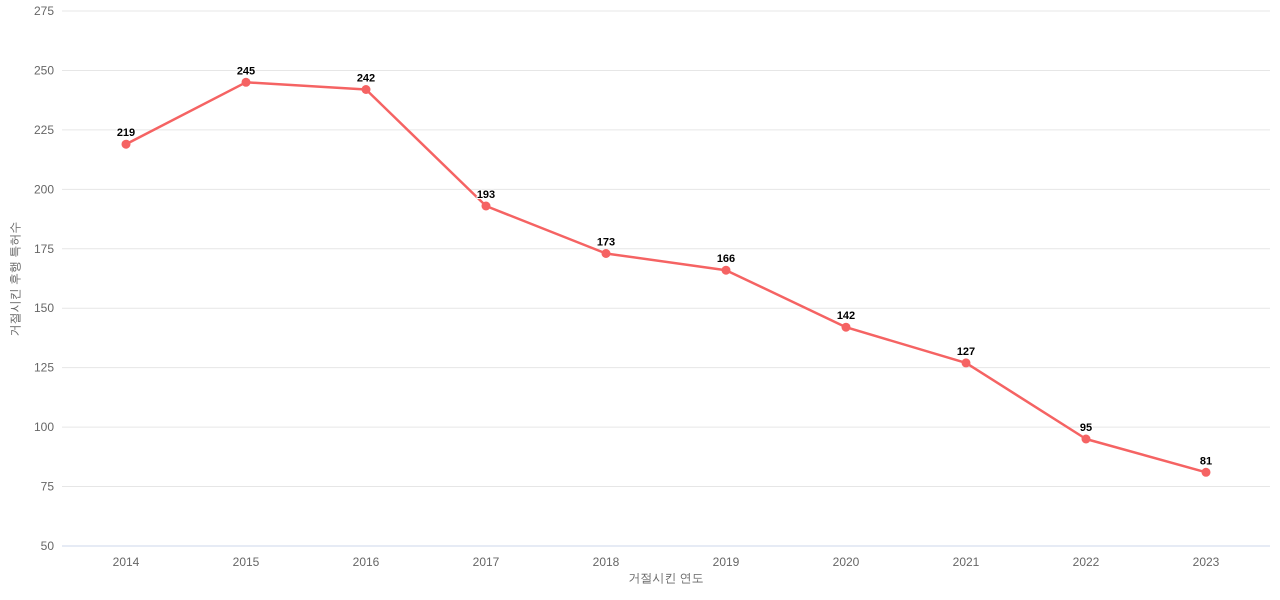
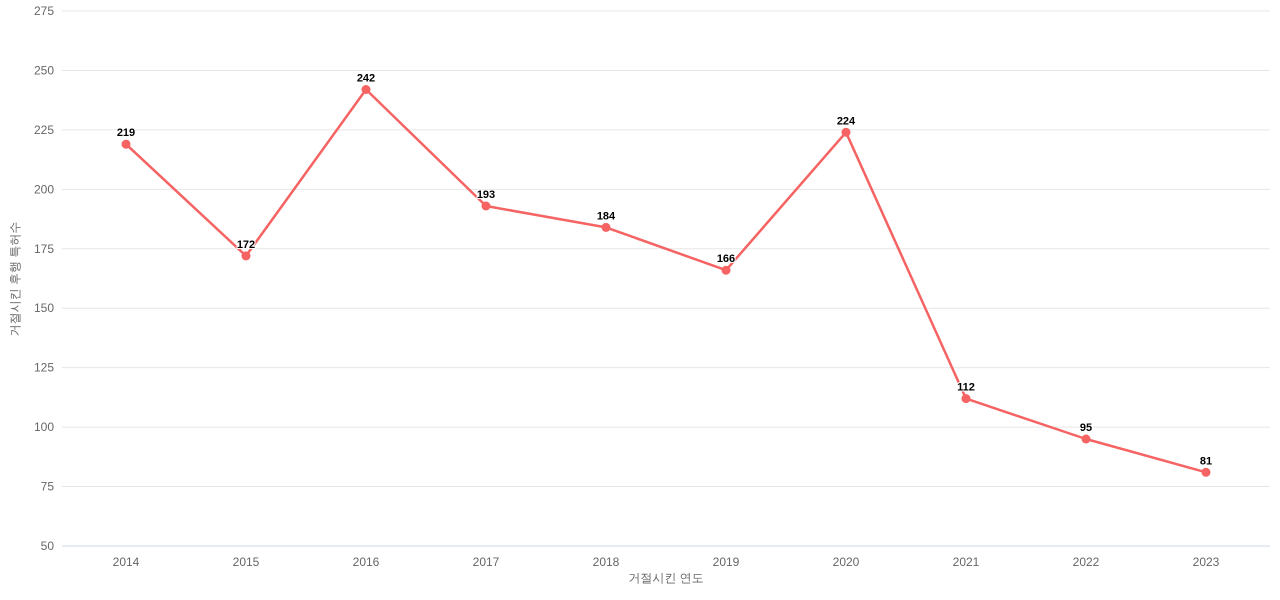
2015: 245 -> 172
2018: 173 -> 184
2020: 142 -> 224
2021: 127 -> 112
